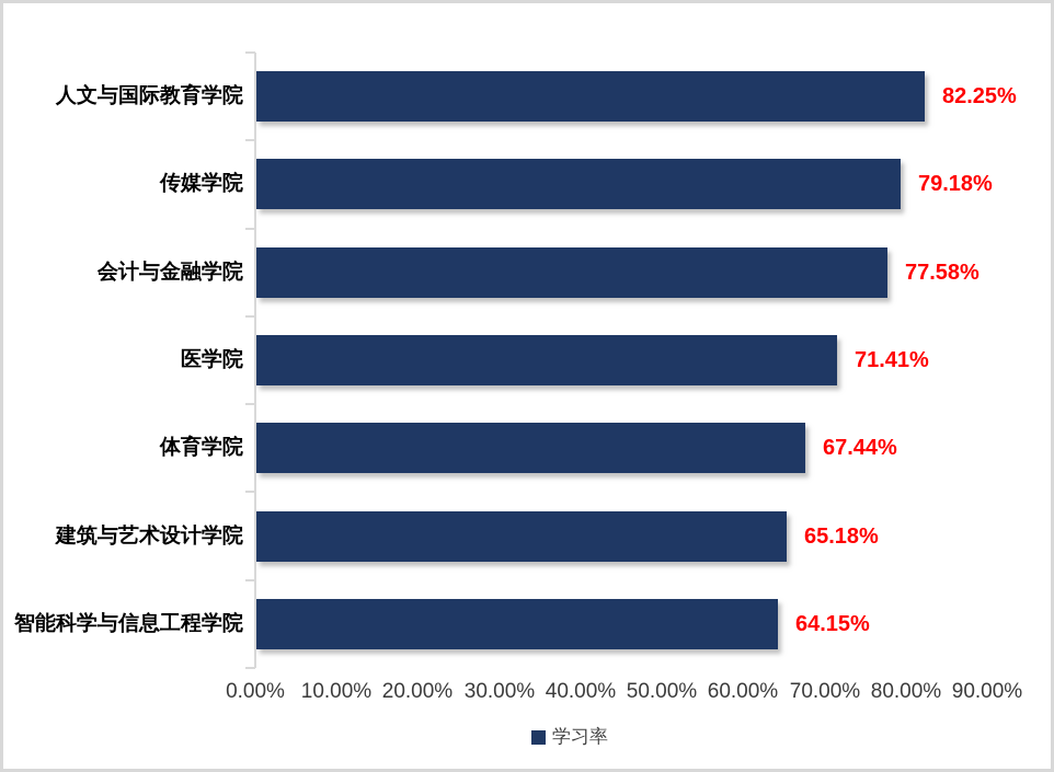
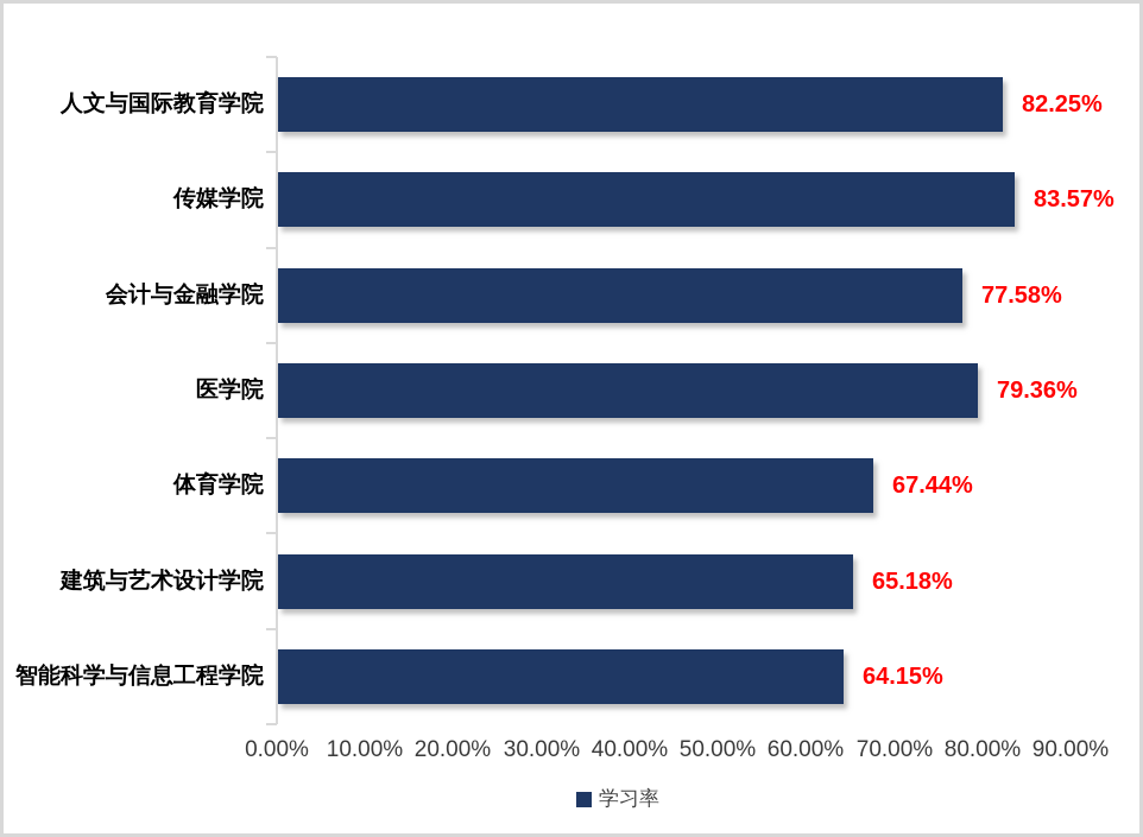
传媒学院: 79.18% -> 83.57%
医学院: 71.41% -> 79.36%
